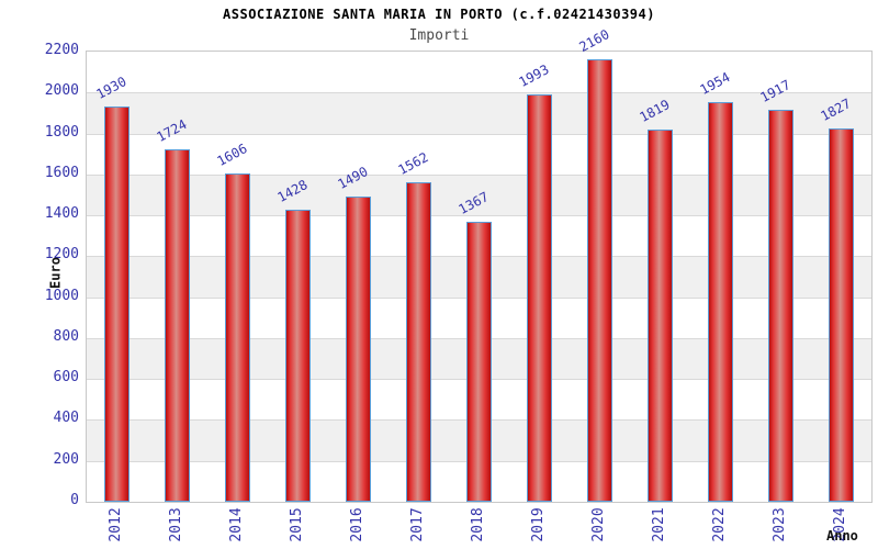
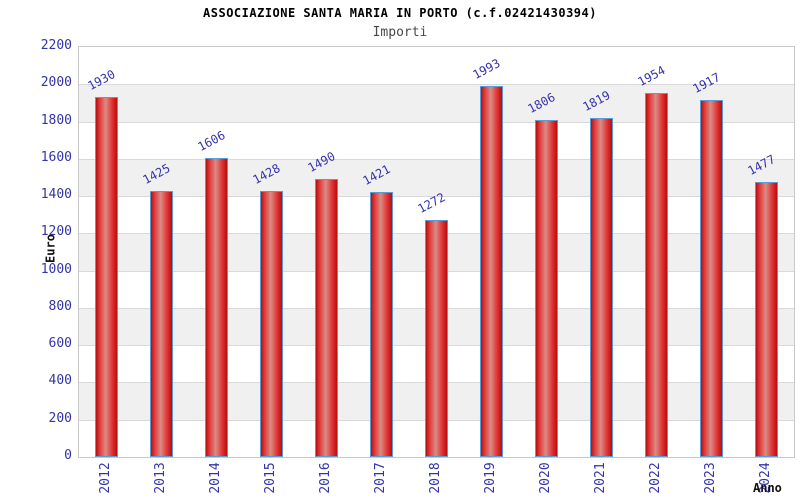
2013: 1724 -> 1425
2017: 1562 -> 1421
2018: 1367 -> 1272
2020: 2160 -> 1806
2024: 1827 -> 1477
